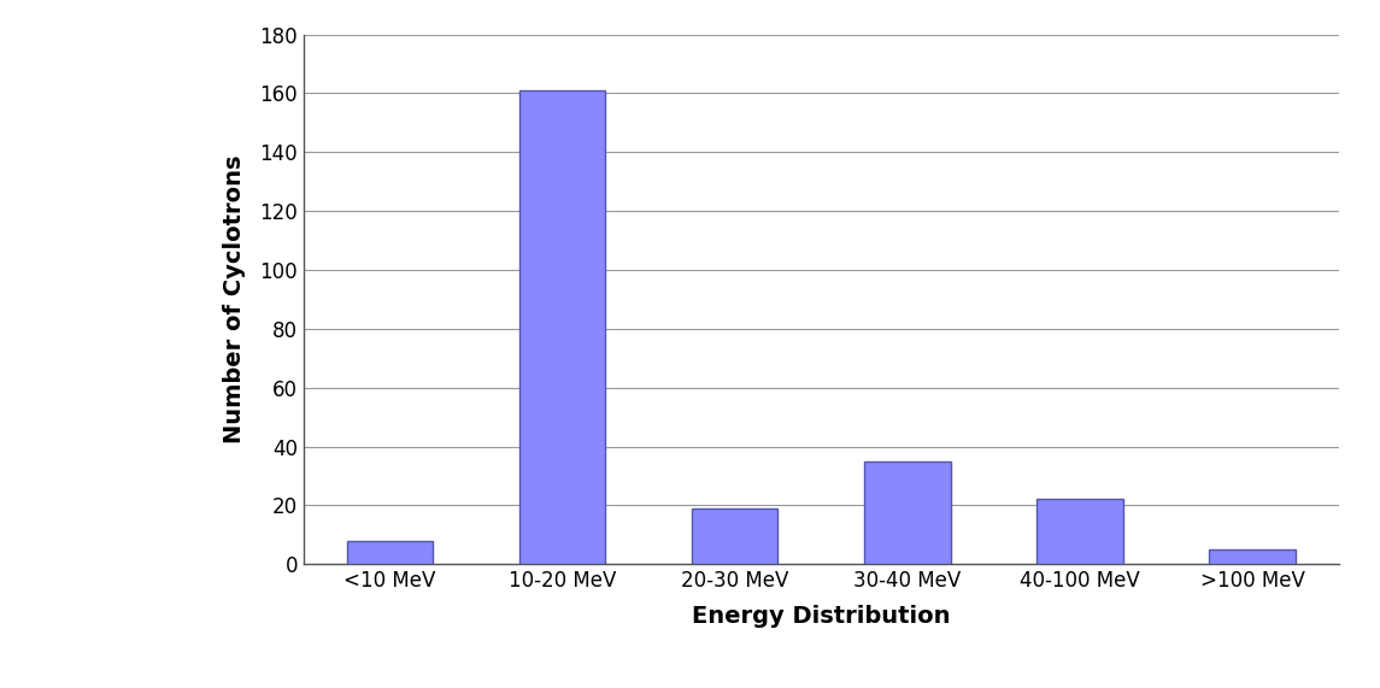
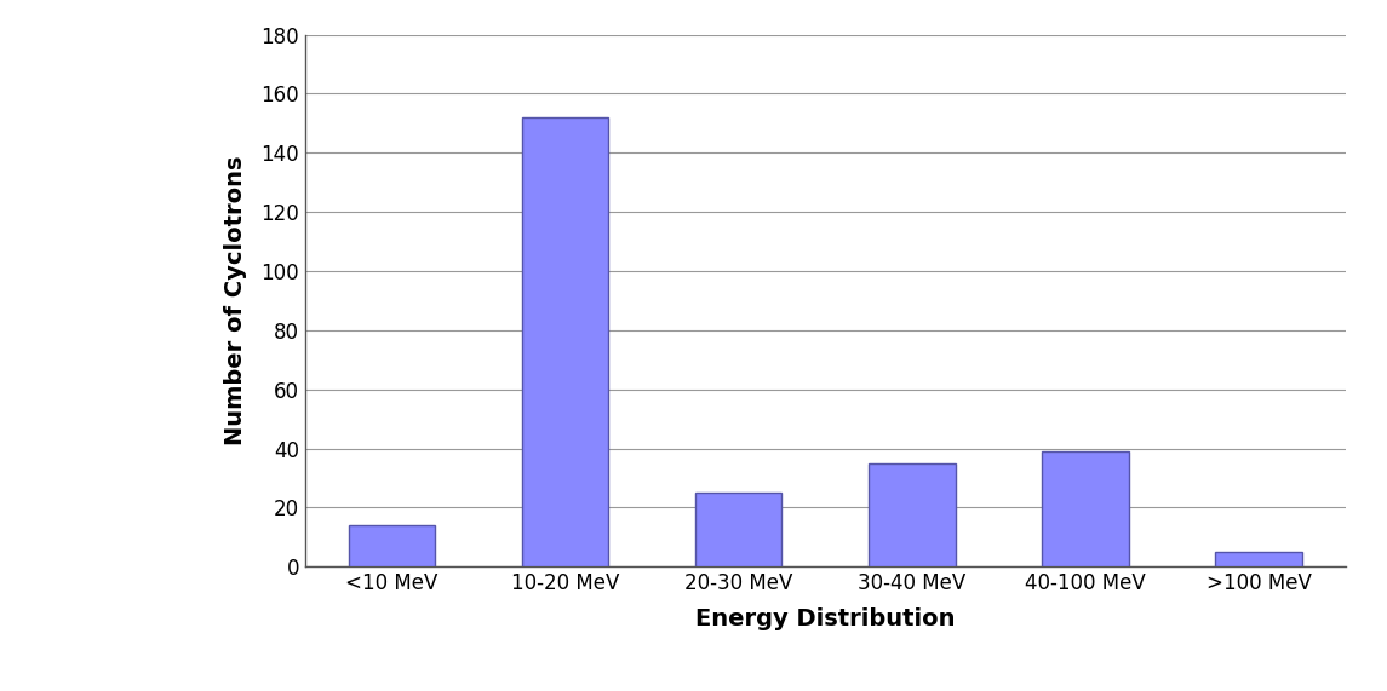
<10 MeV: 8 -> 14
10-20 MeV: 161 -> 152
20-30 MeV: 19 -> 25
40-100 MeV: 22 -> 39
